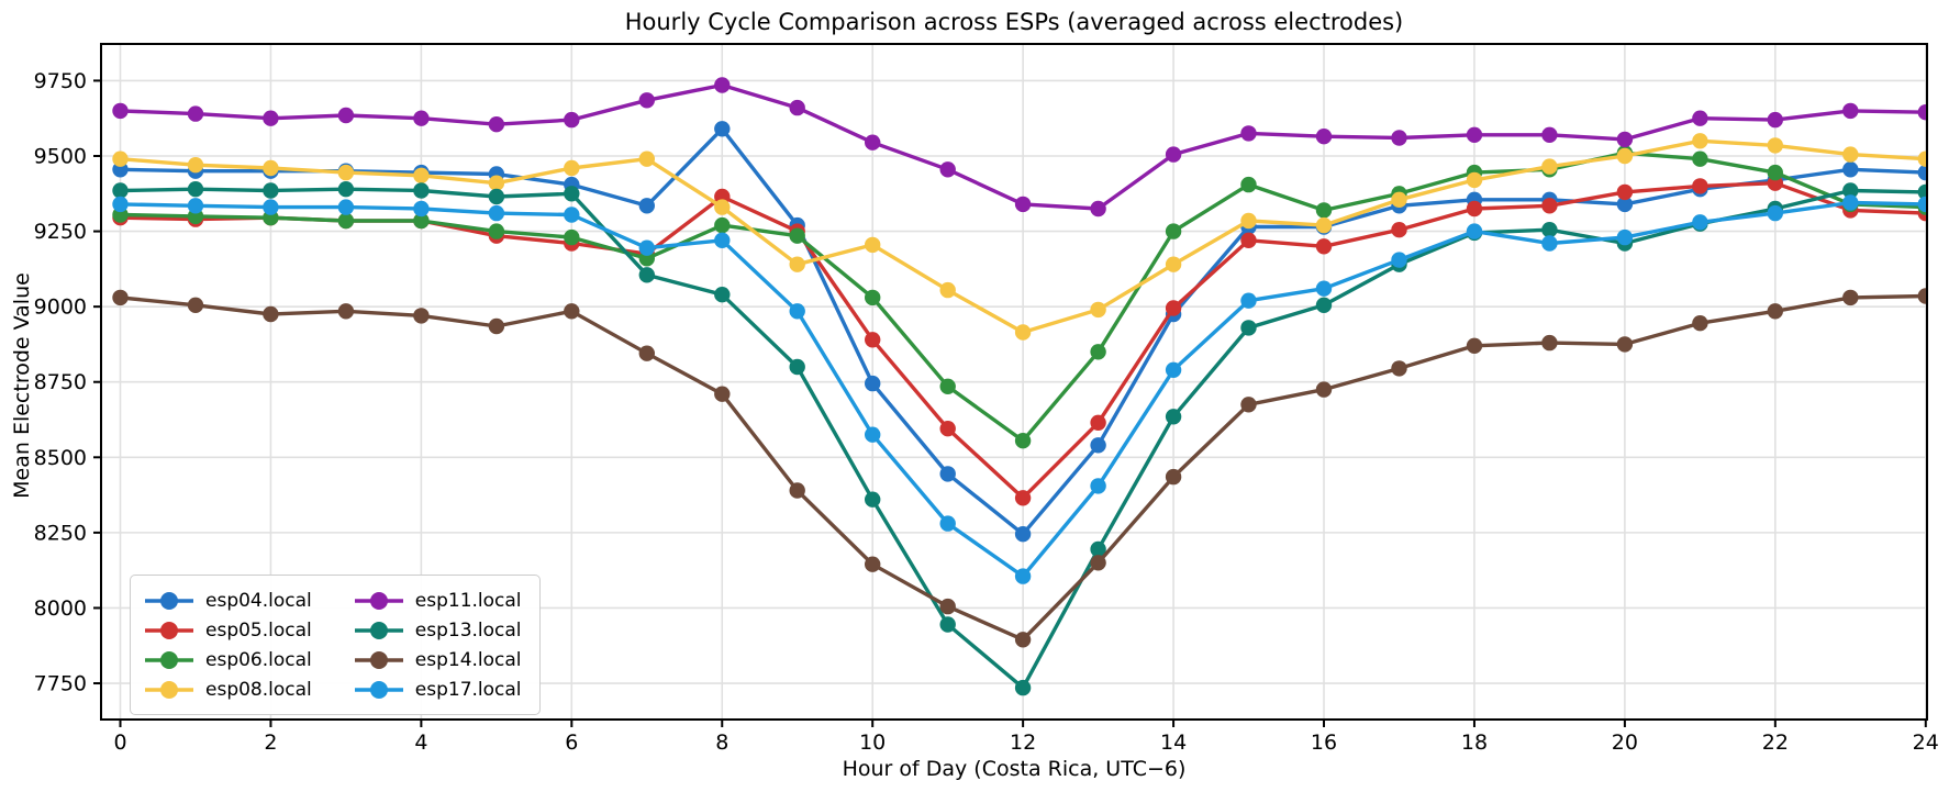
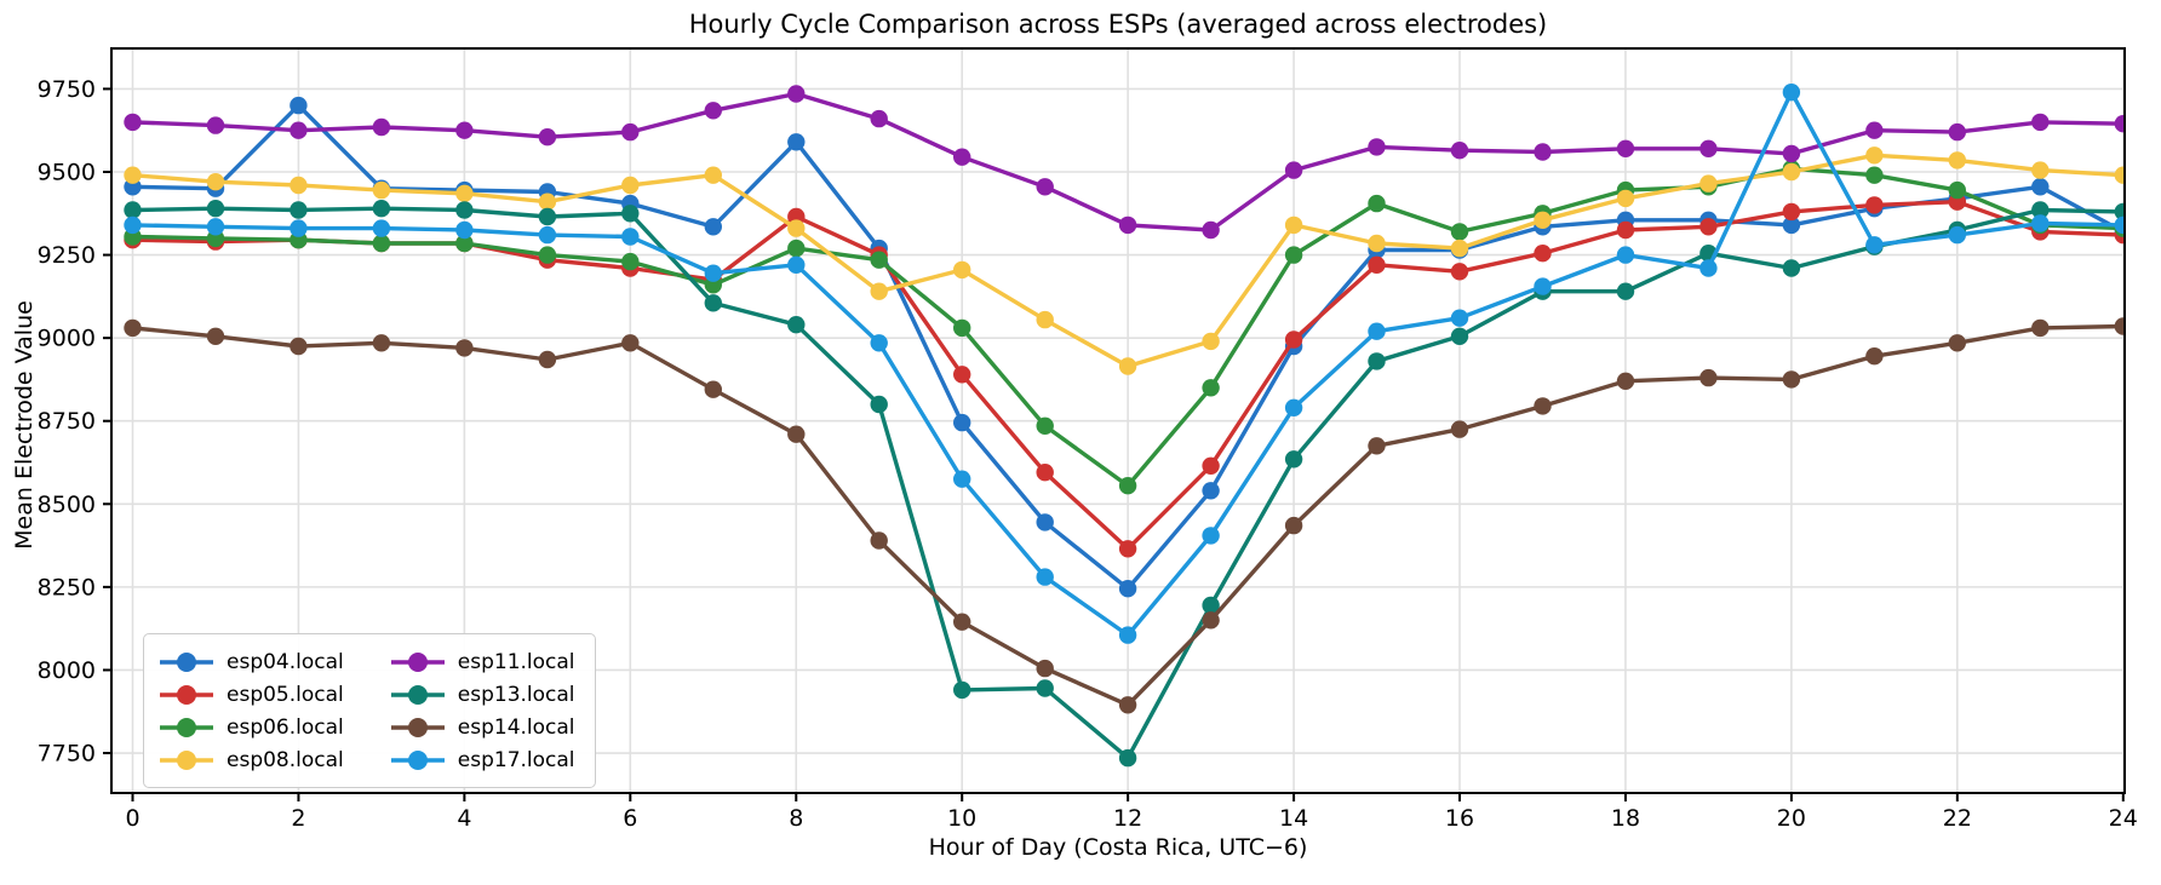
esp04.local/2: 9450 -> 9700
esp13.local/10: 8360 -> 7940
esp08.local/14: 9140 -> 9340
esp13.local/18: 9240 -> 9140
esp17.local/20: 9230 -> 9740
esp04.local/24: 9440 -> 9320
